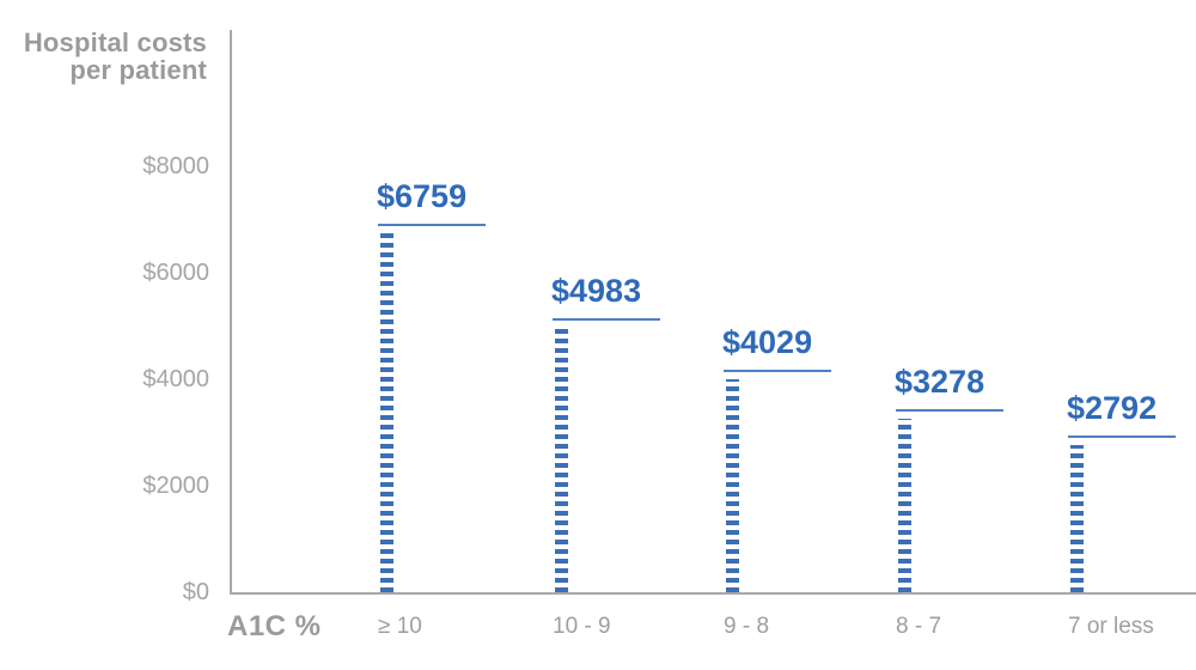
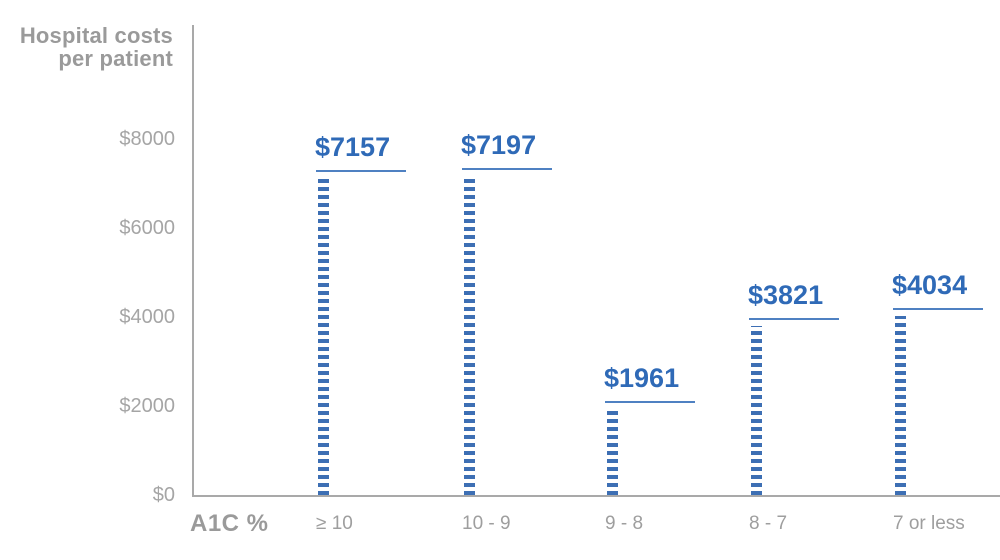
≥ 10: $6759 -> $7157
10 - 9: $4983 -> $7197
9 - 8: $4029 -> $1961
8 - 7: $3278 -> $3821
7 or less: $2792 -> $4034
